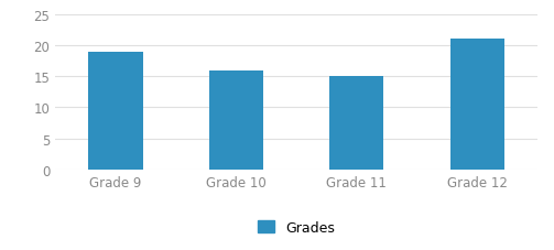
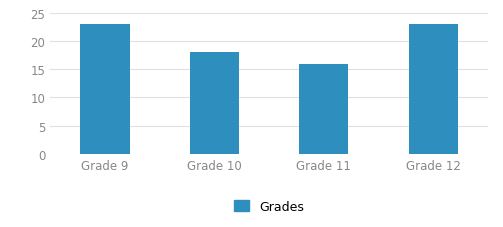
Grade 9: 19 -> 23
Grade 10: 16 -> 18
Grade 11: 15 -> 16
Grade 12: 21 -> 23
